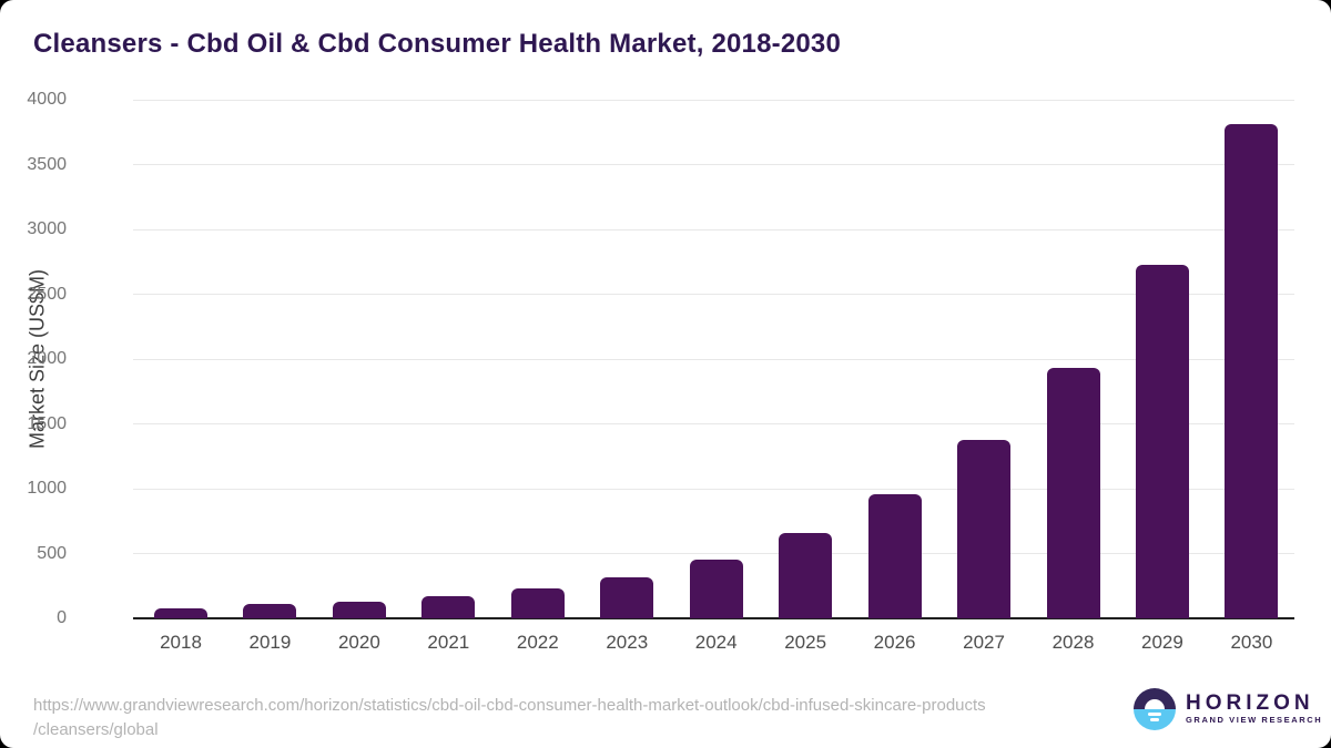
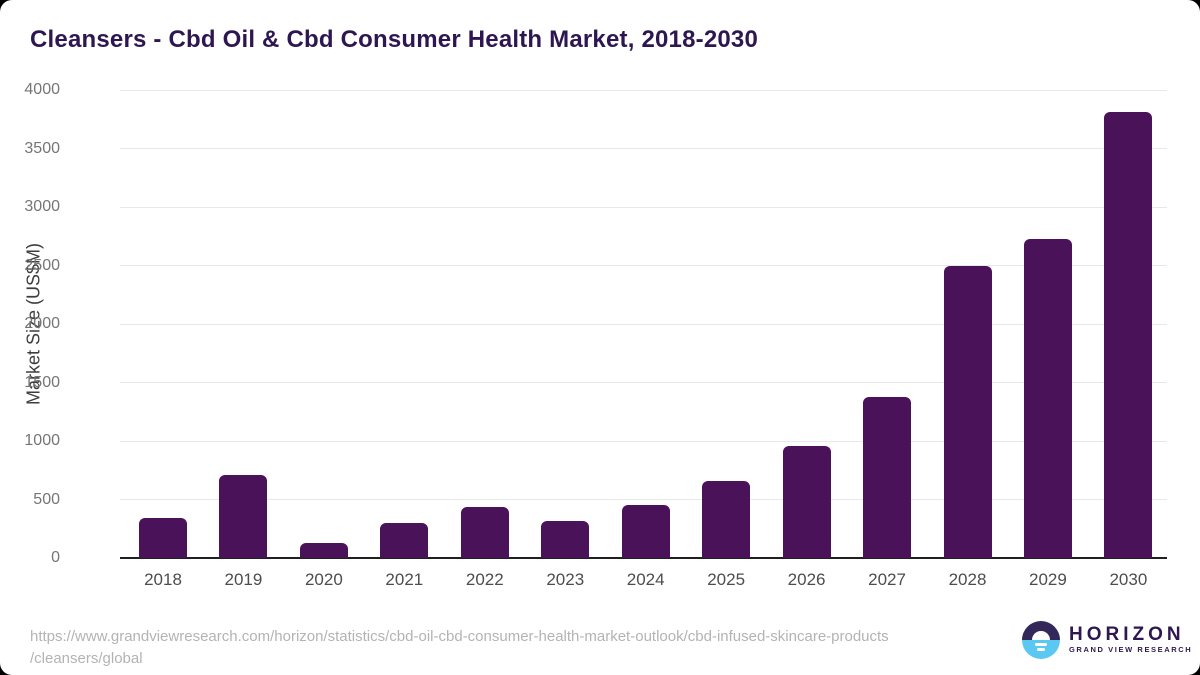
2018: 80 -> 340
2019: 120 -> 710
2021: 180 -> 300
2022: 230 -> 440
2028: 1930 -> 2500
